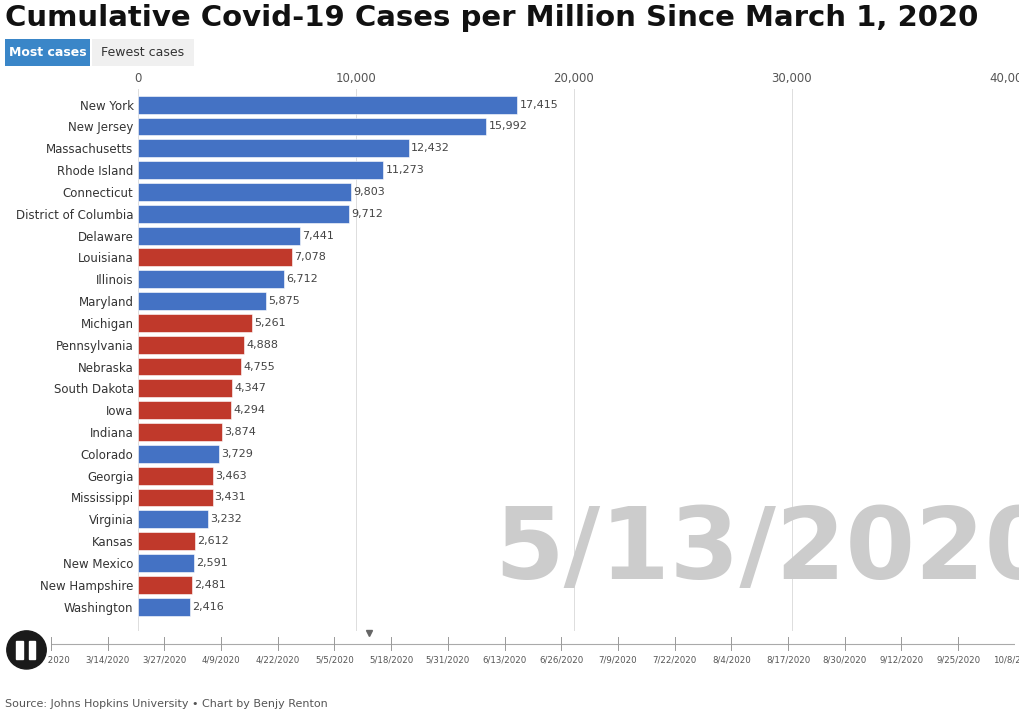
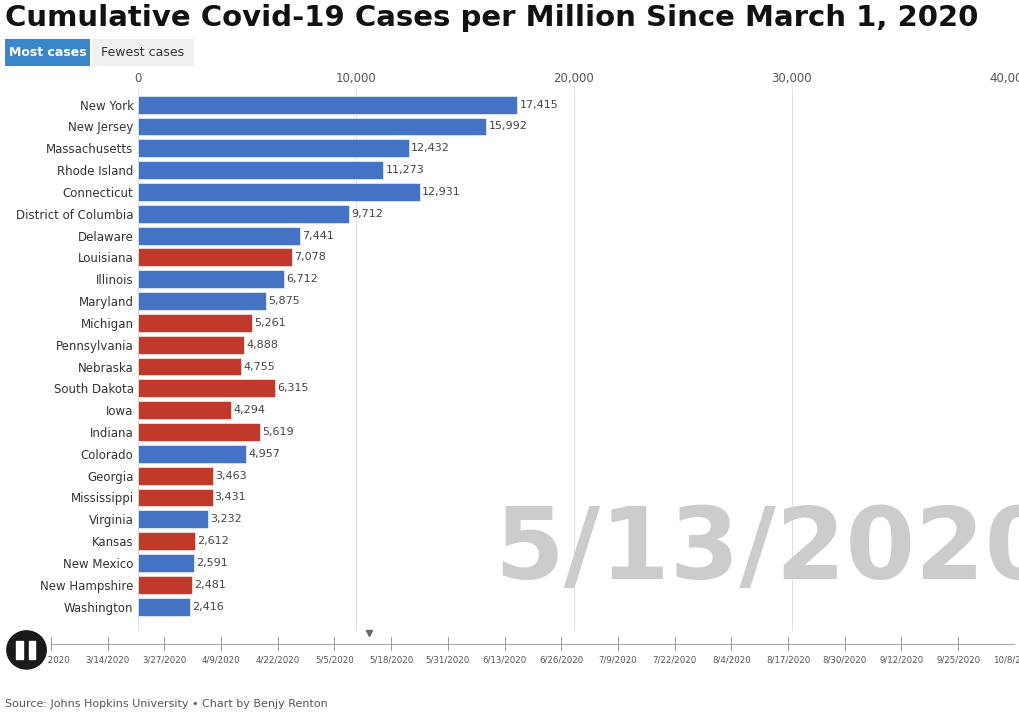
Connecticut: 9,803 -> 12,931
South Dakota: 4,347 -> 6,315
Indiana: 3,874 -> 5,619
Colorado: 3,729 -> 4,957
